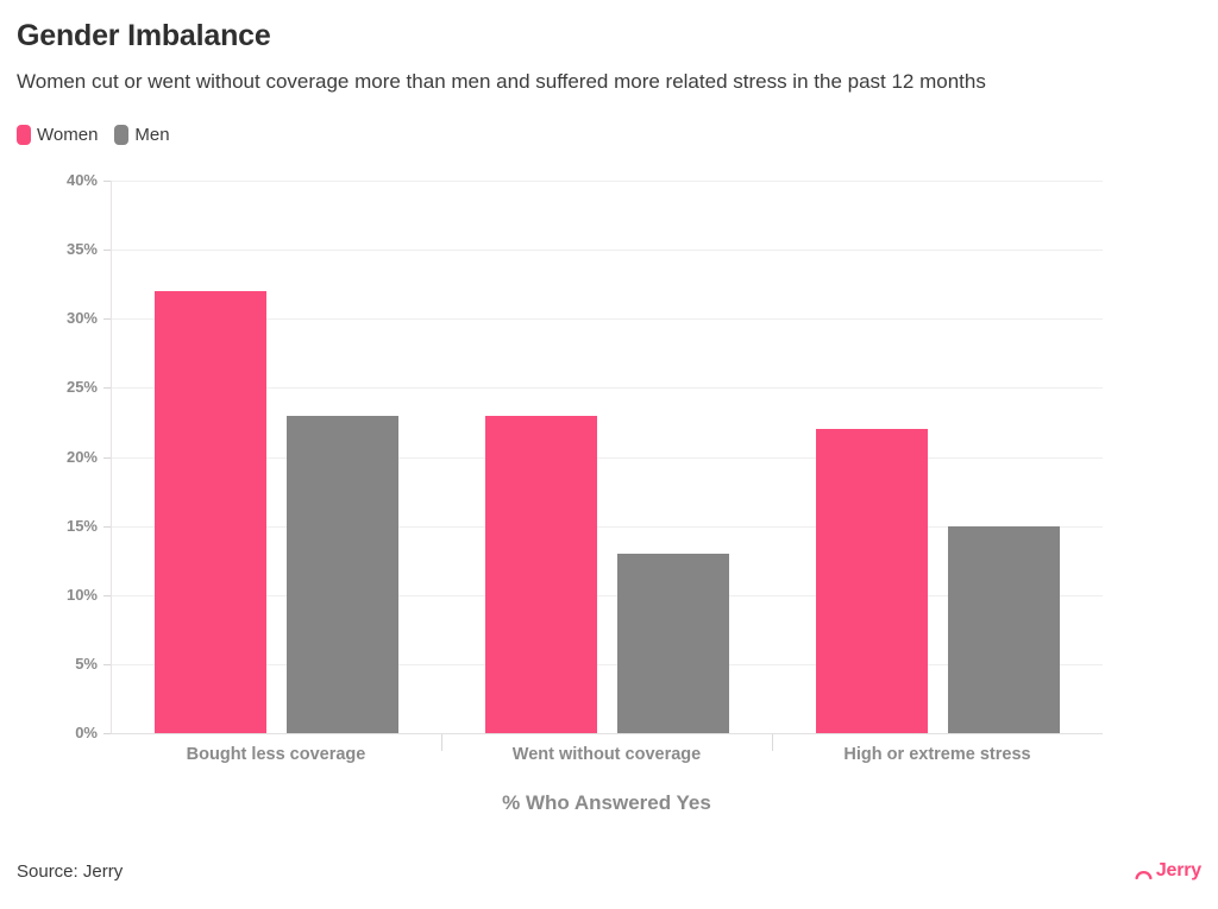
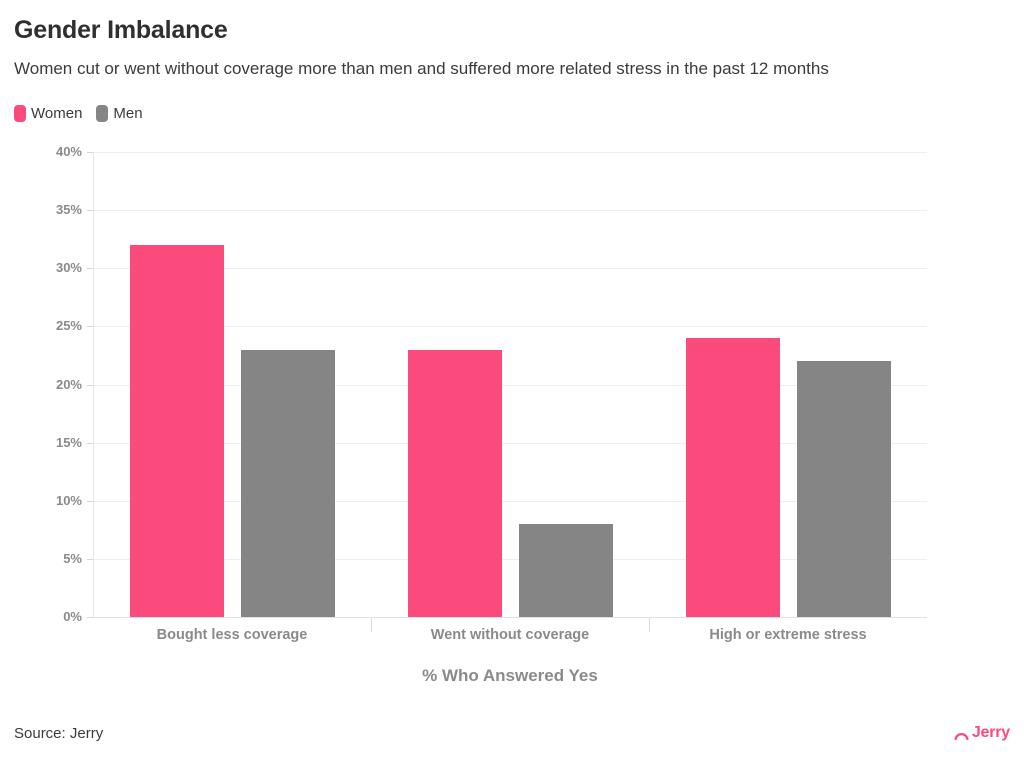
Men/Went without coverage: 13% -> 8%
Women/High or extreme stress: 22% -> 24%
Men/High or extreme stress: 15% -> 22%
